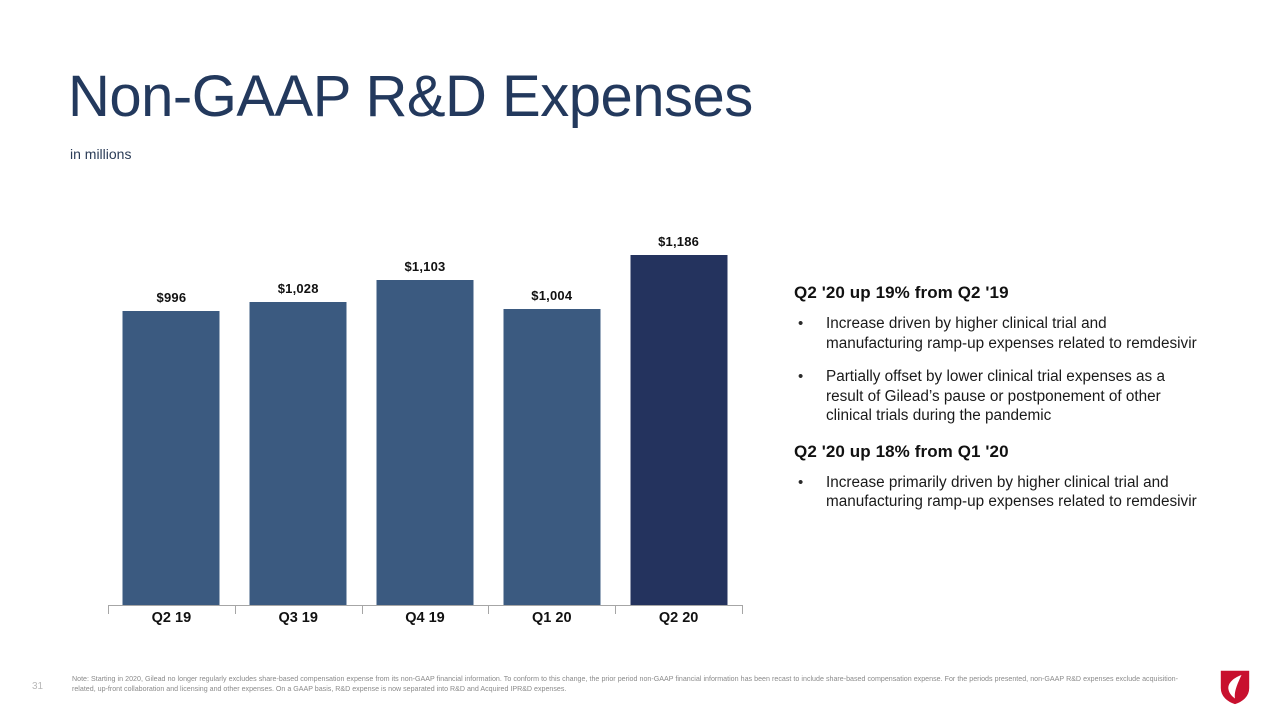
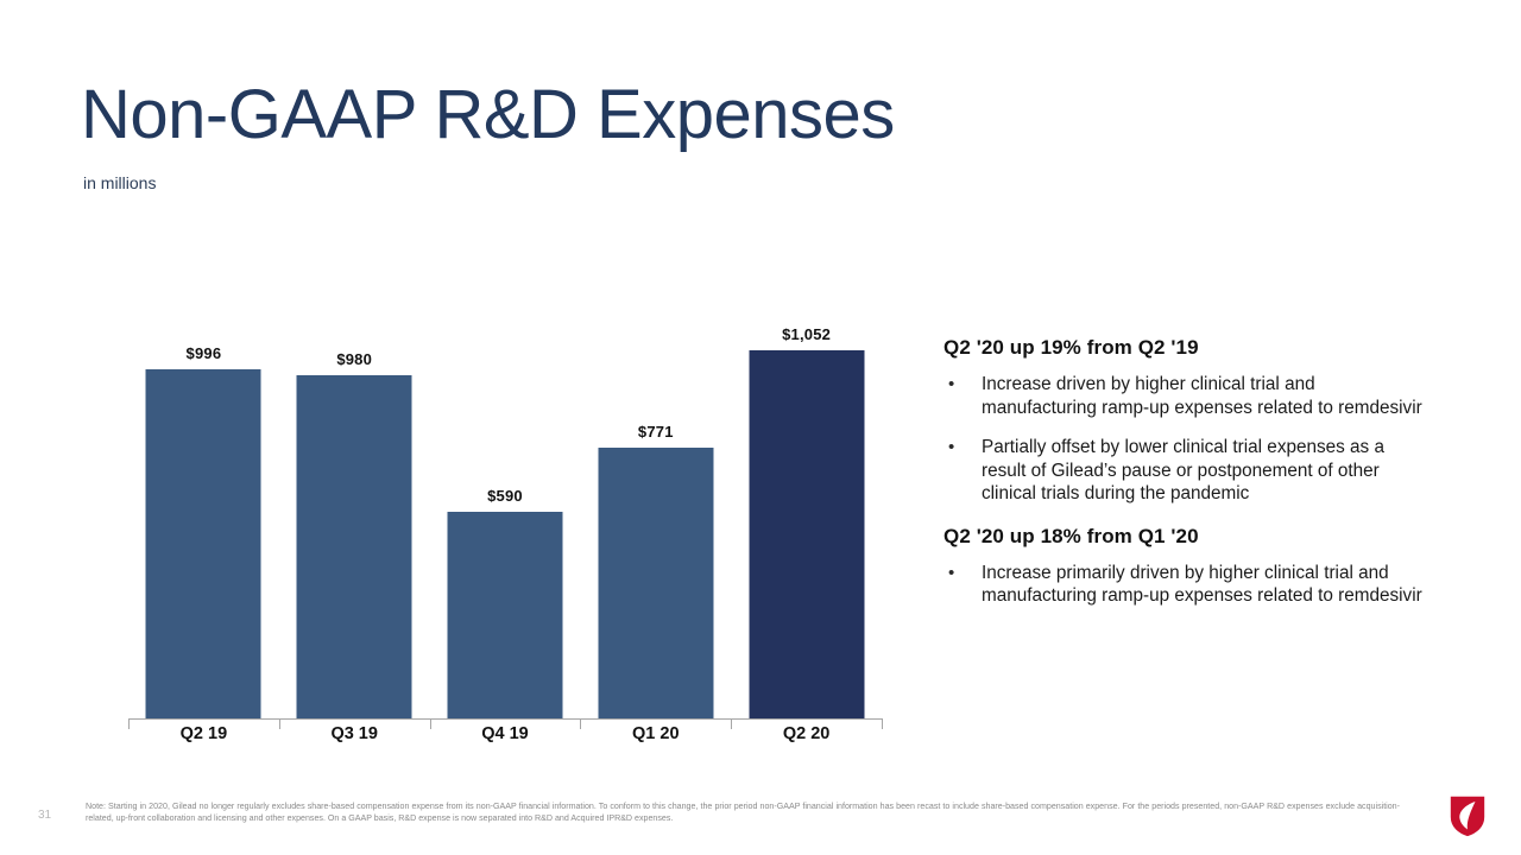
Q3 19: $1,028 -> $980
Q4 19: $1,103 -> $590
Q1 20: $1,004 -> $771
Q2 20: $1,186 -> $1,052
